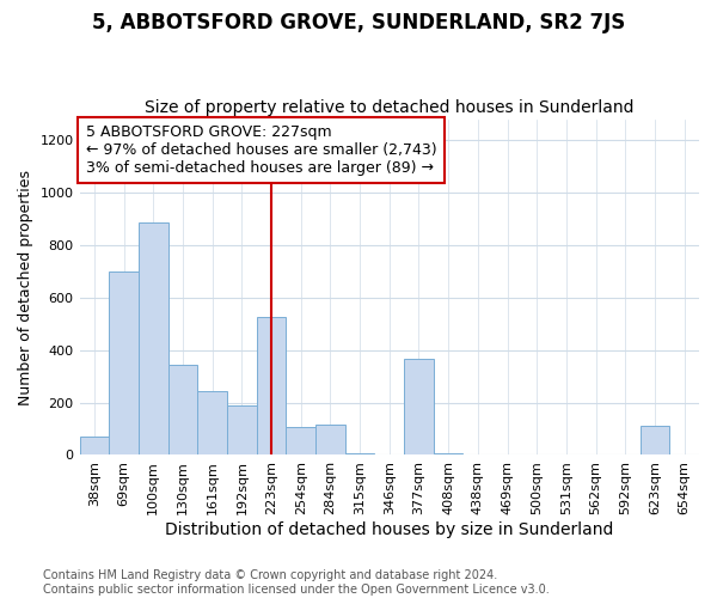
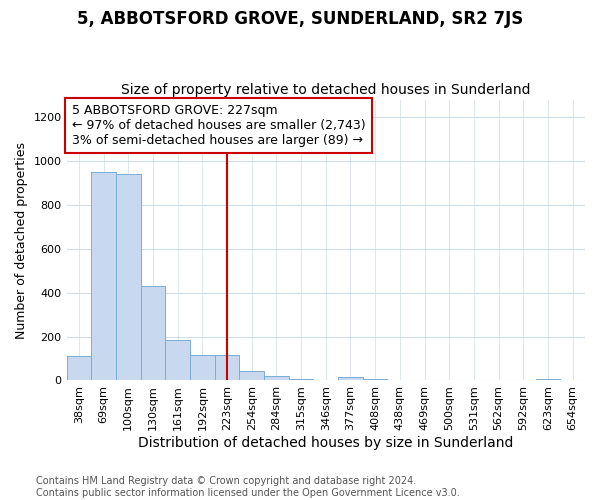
38sqm: 70 -> 110
69sqm: 700 -> 950
100sqm: 885 -> 940
130sqm: 345 -> 430
161sqm: 245 -> 185
192sqm: 190 -> 115
223sqm: 525 -> 115
254sqm: 105 -> 45
284sqm: 115 -> 20
377sqm: 365 -> 15
623sqm: 110 -> 8
